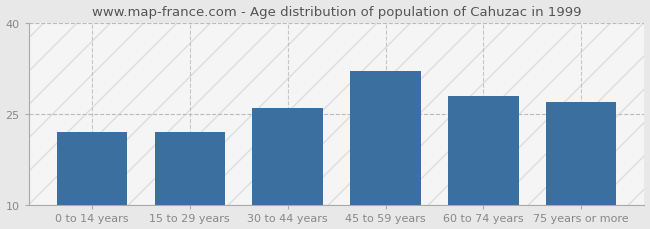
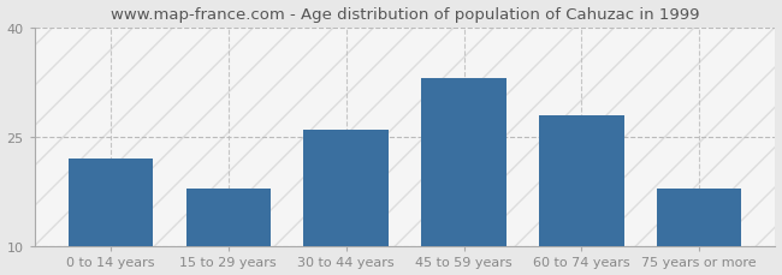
15 to 29 years: 22 -> 18
45 to 59 years: 32 -> 33
75 years or more: 27 -> 18
